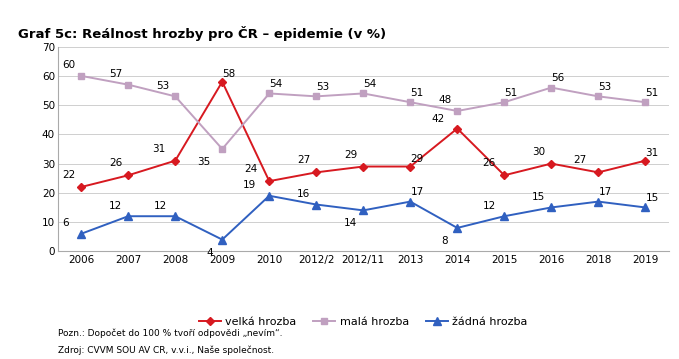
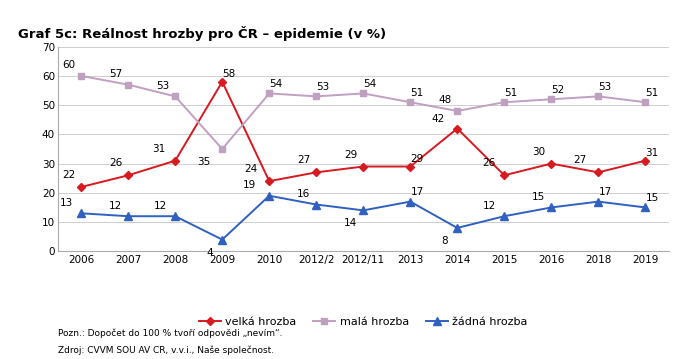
žádná hrozba/2006: 6 -> 13
malá hrozba/2016: 56 -> 52
